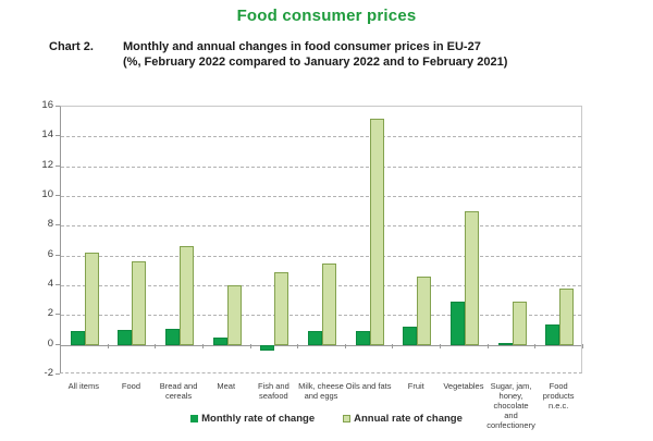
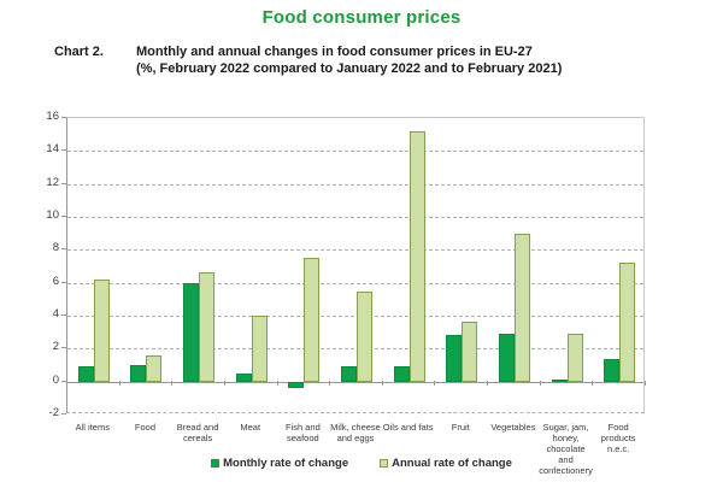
Annual rate of change/Food: 5.6 -> 1.6
Monthly rate of change/Bread and cereals: 1.1 -> 6.0
Annual rate of change/Fish and seafood: 4.9 -> 7.5
Monthly rate of change/Fruit: 1.2 -> 2.8
Annual rate of change/Fruit: 4.6 -> 3.6
Annual rate of change/Food products n.e.c.: 3.8 -> 7.2
